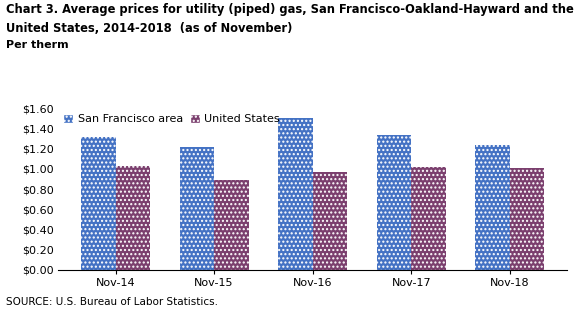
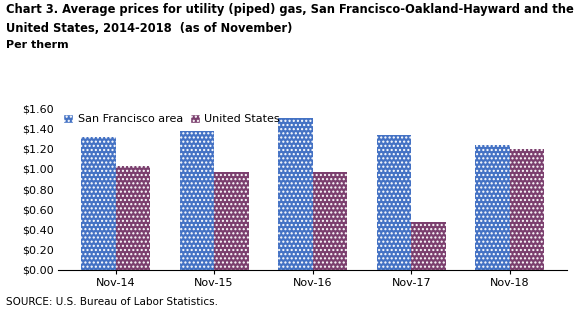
San Francisco area/Nov-15: $1.22 -> $1.38
United States/Nov-15: $0.89 -> $0.97
United States/Nov-17: $1.02 -> $0.47
United States/Nov-18: $1.01 -> $1.20
